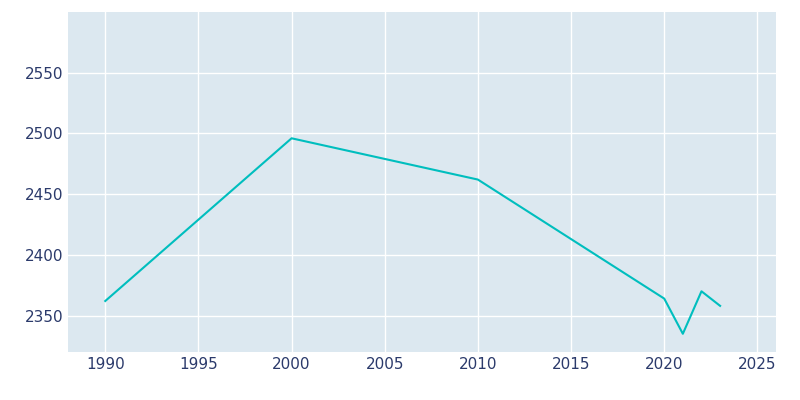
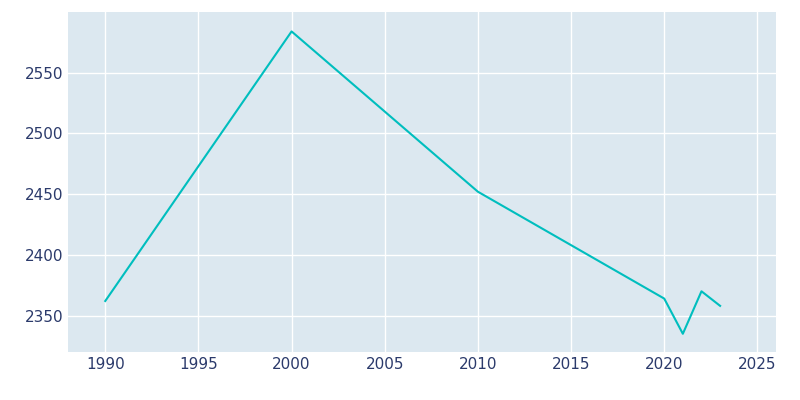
2000: 2496 -> 2584
2010: 2462 -> 2452
